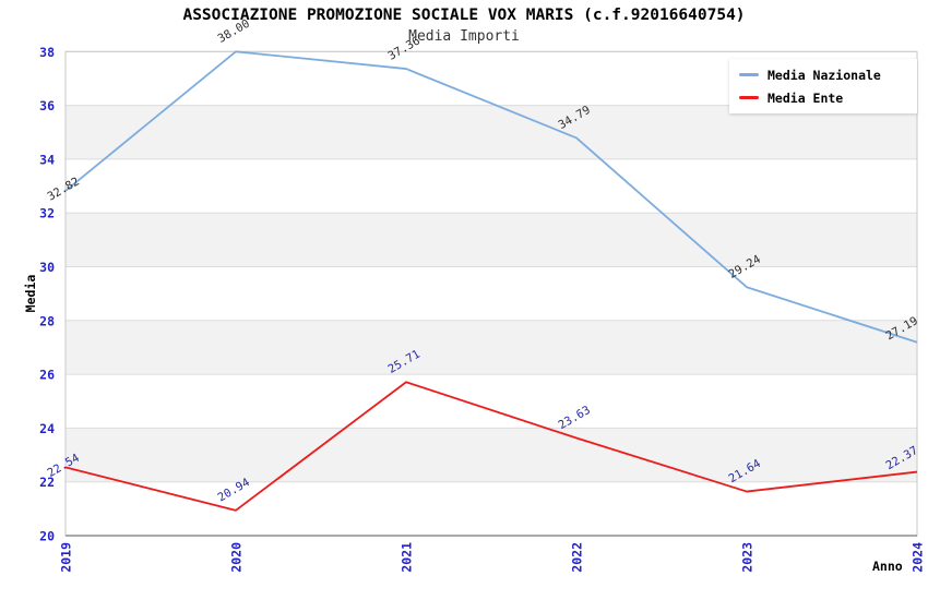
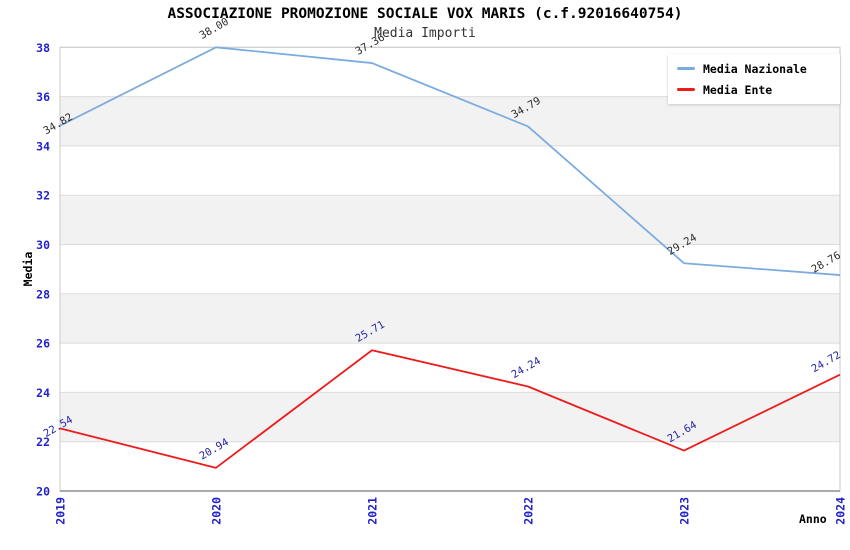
Media Nazionale/2019: 32.82 -> 34.82
Media Ente/2022: 23.63 -> 24.24
Media Nazionale/2024: 27.19 -> 28.76
Media Ente/2024: 22.37 -> 24.72
